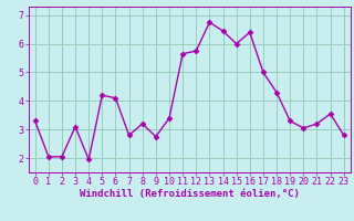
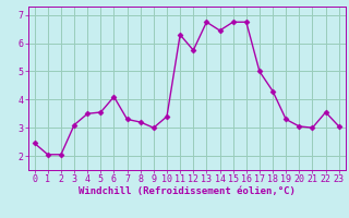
0: 3.30 -> 2.45
4: 1.95 -> 3.50
5: 4.20 -> 3.55
7: 2.80 -> 3.30
9: 2.75 -> 3.00
11: 5.65 -> 6.30
15: 6.00 -> 6.75
16: 6.40 -> 6.75
21: 3.20 -> 3.00
23: 2.80 -> 3.05
